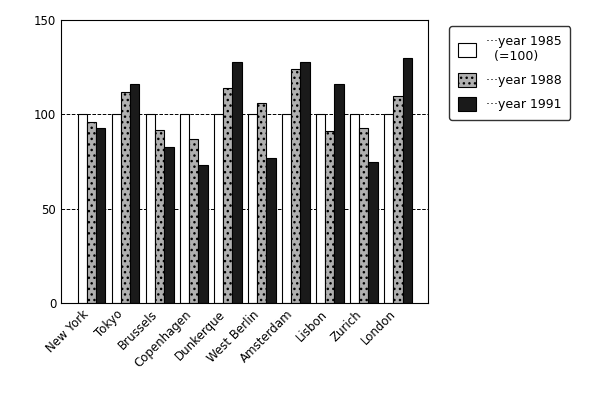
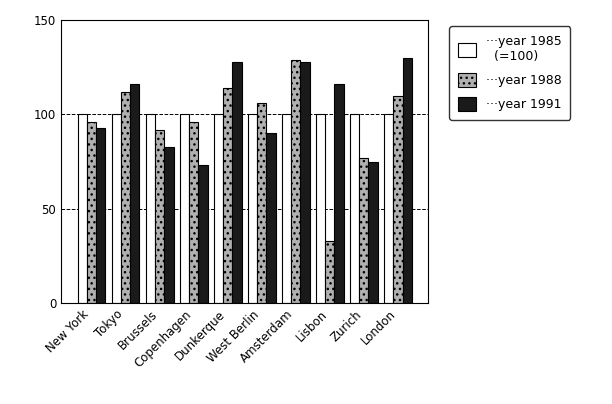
···year 1988/Copenhagen: 87 -> 96
···year 1991/West Berlin: 77 -> 90
···year 1988/Amsterdam: 124 -> 129
···year 1988/Lisbon: 91 -> 33
···year 1988/Zurich: 93 -> 77
